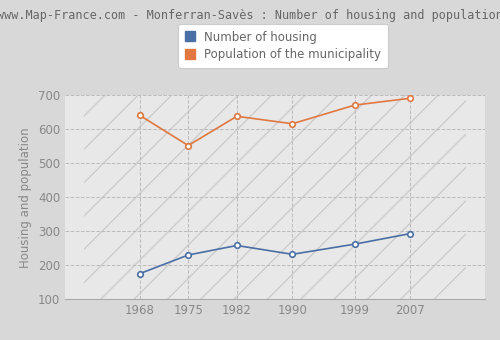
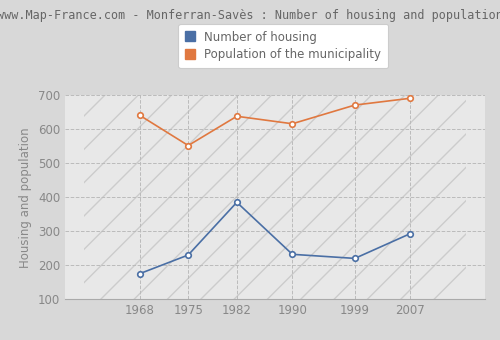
Number of housing/1982: 258 -> 385
Number of housing/1999: 262 -> 220
